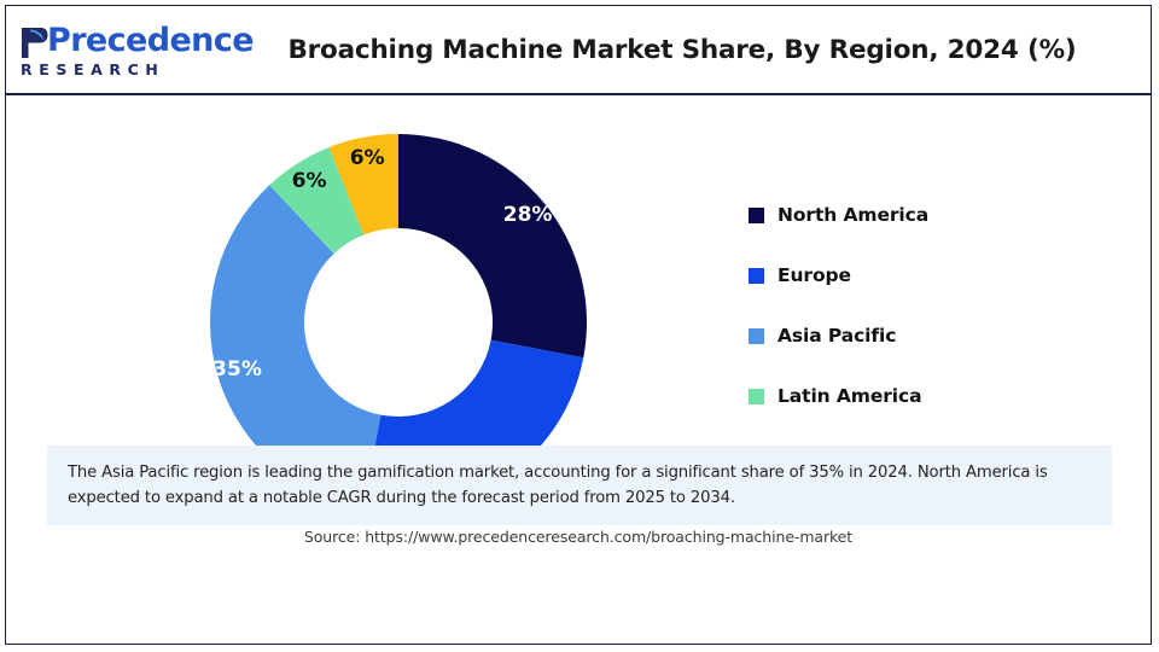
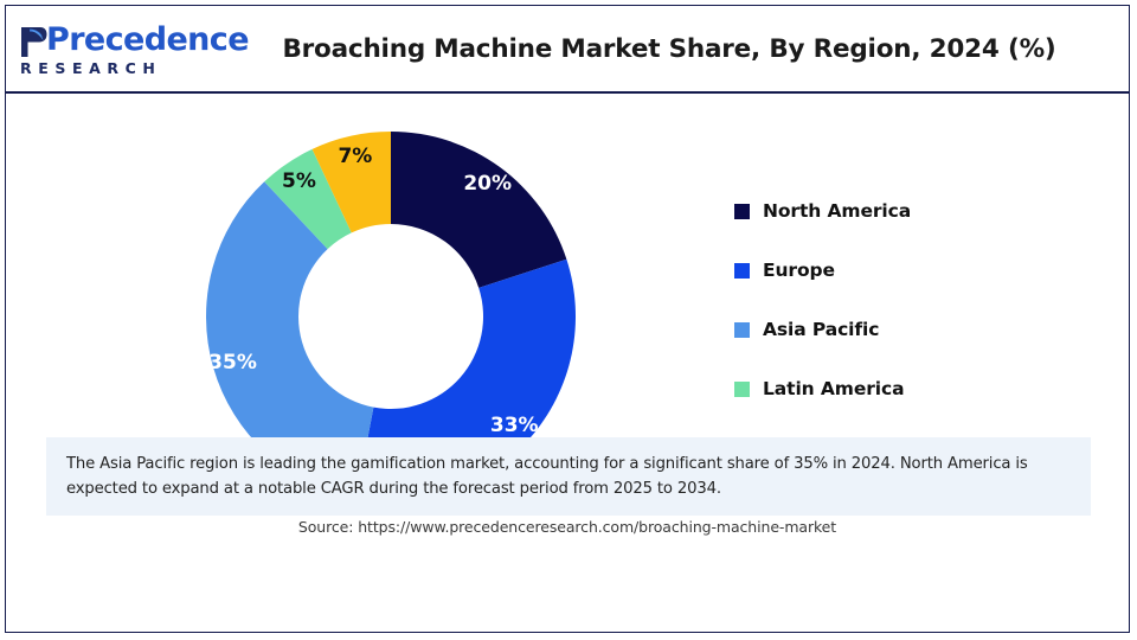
North America: 28% -> 20%
Europe: 25% -> 33%
Latin America: 6% -> 5%
MEA: 6% -> 7%
